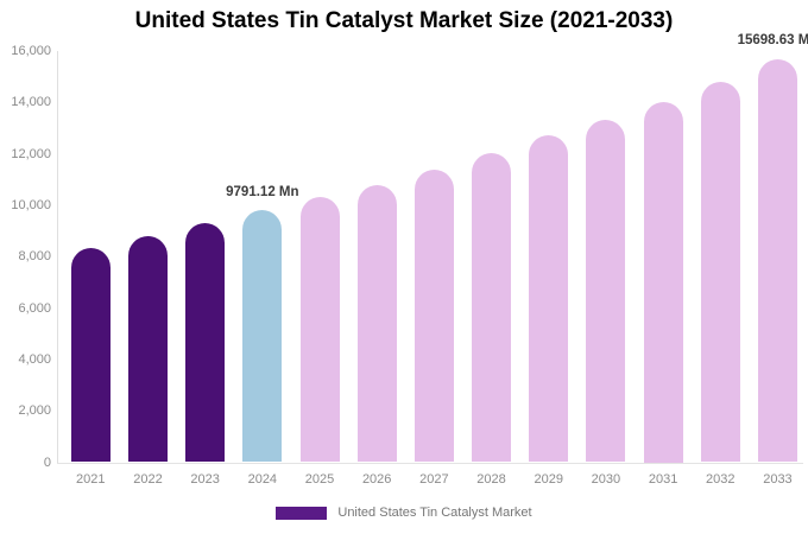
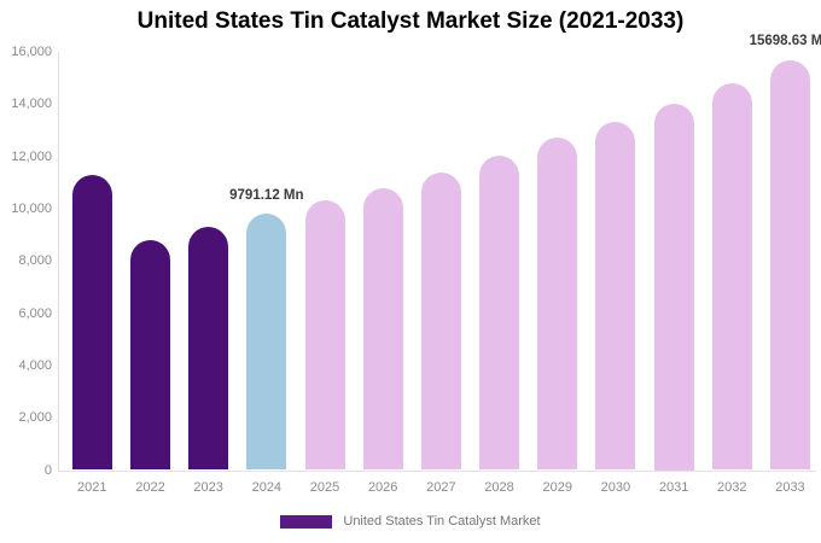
2021: 8300 -> 11300
